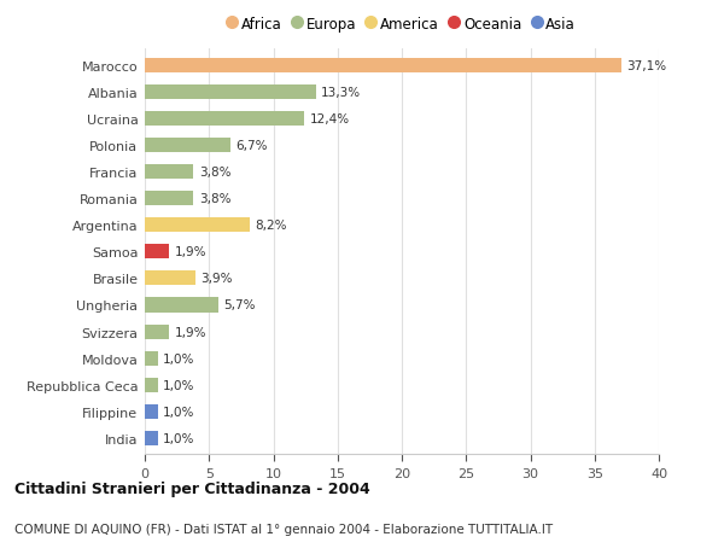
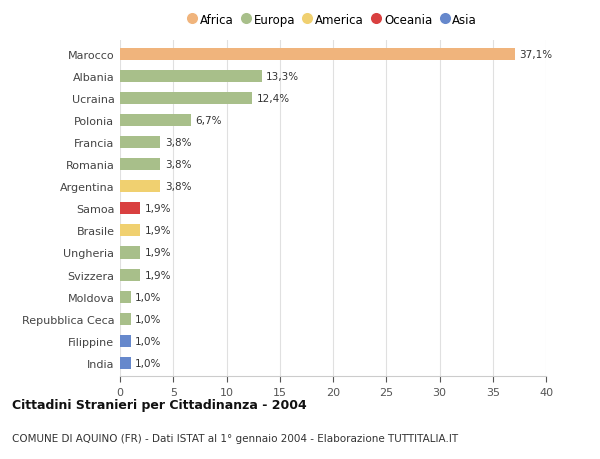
Argentina: 8,2% -> 3,8%
Brasile: 3,9% -> 1,9%
Ungheria: 5,7% -> 1,9%
